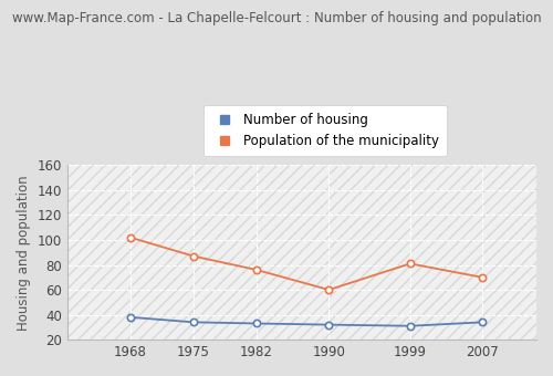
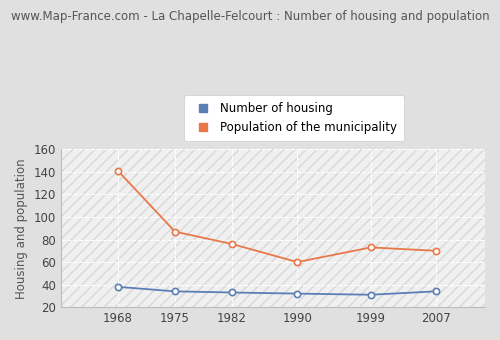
Population of the municipality/1968: 102 -> 141
Population of the municipality/1999: 81 -> 73
